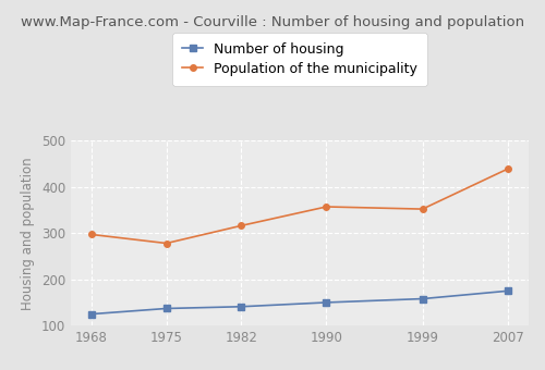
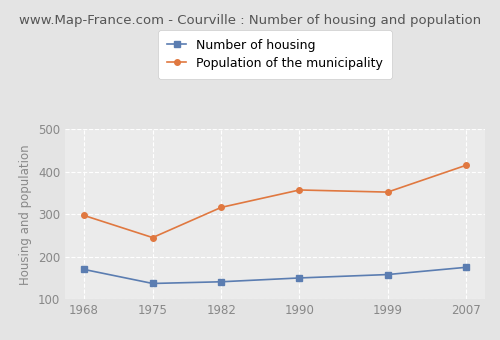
Number of housing/1968: 125 -> 170
Population of the municipality/1975: 278 -> 245
Population of the municipality/2007: 439 -> 415
